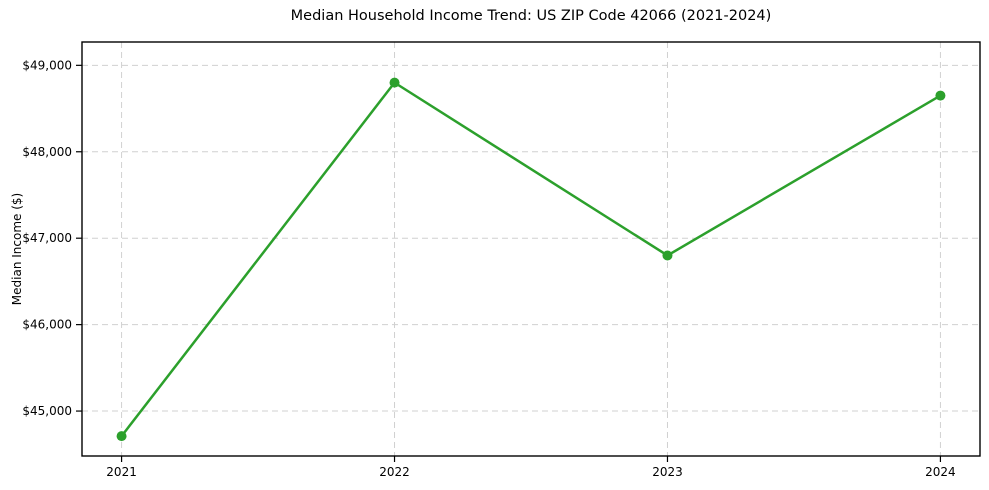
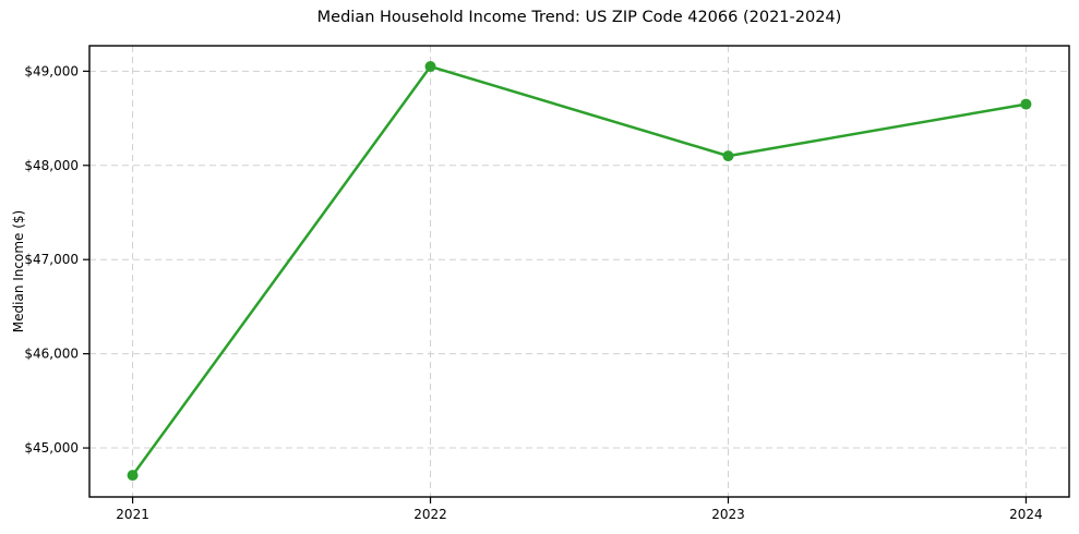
2022: $48800 -> $49000
2023: $46800 -> $48100
